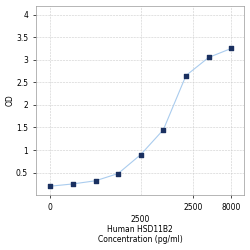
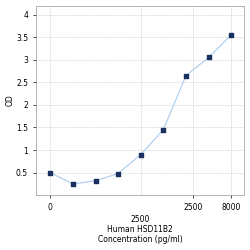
0: 0.20 -> 0.50
8000: 3.25 -> 3.55
